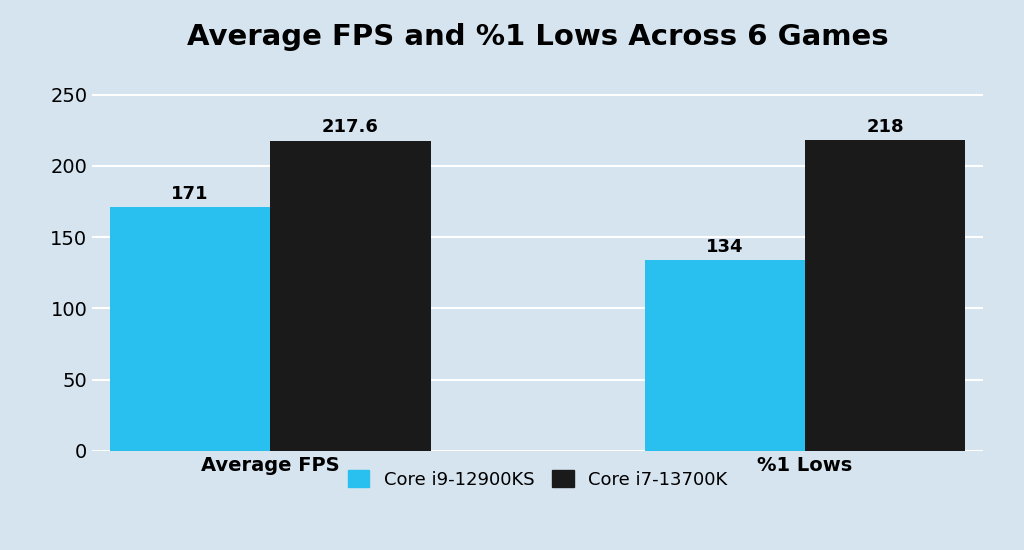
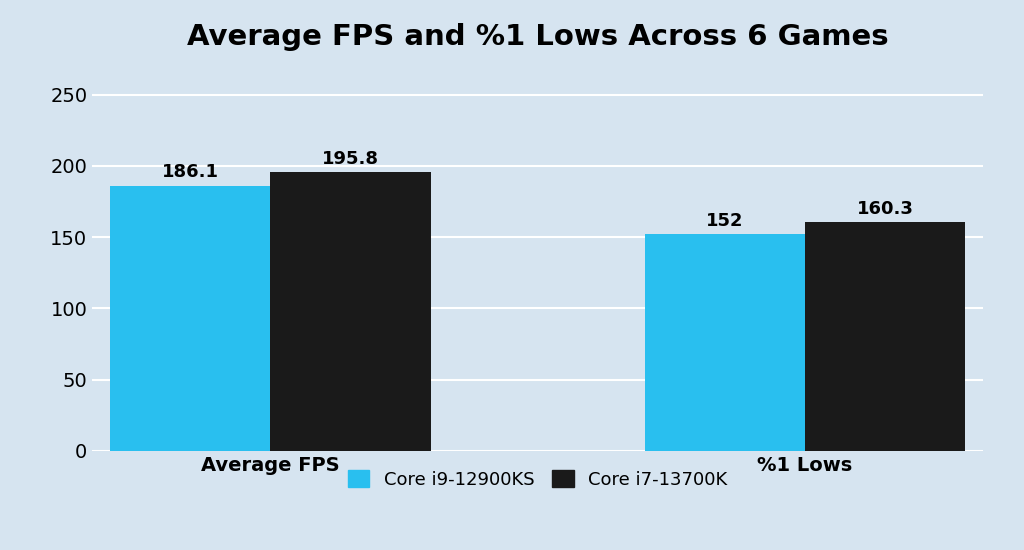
Core i9-12900KS/Average FPS: 171 -> 186.1
Core i7-13700K/Average FPS: 217.6 -> 195.8
Core i9-12900KS/%1 Lows: 134 -> 152
Core i7-13700K/%1 Lows: 218 -> 160.3
